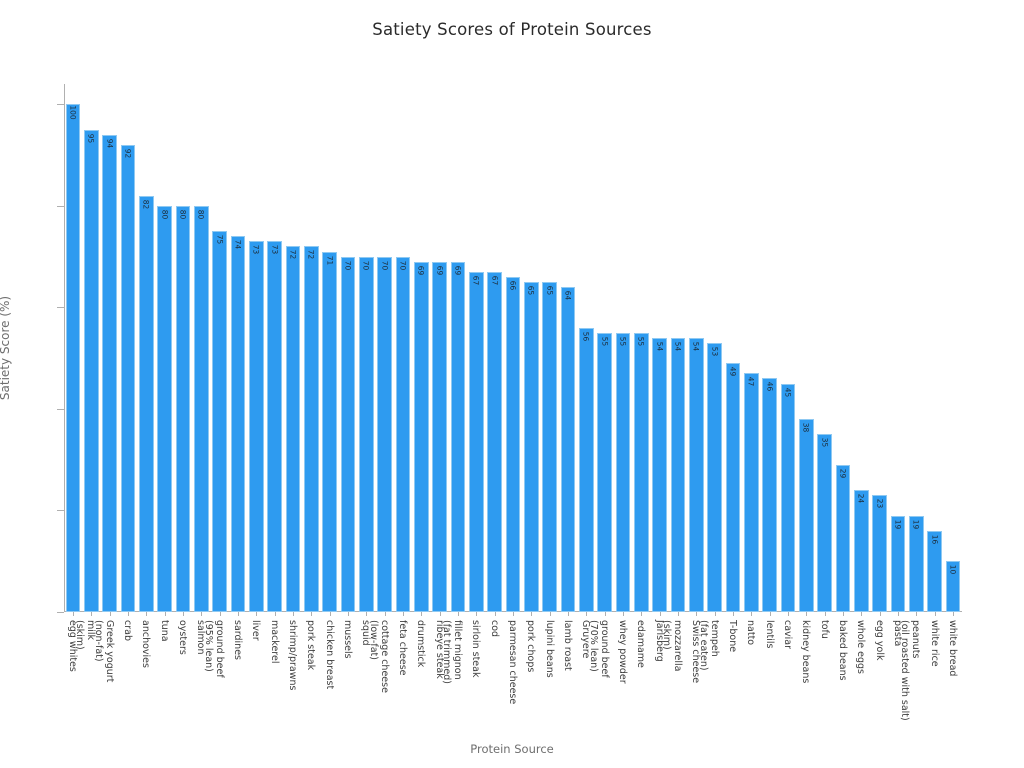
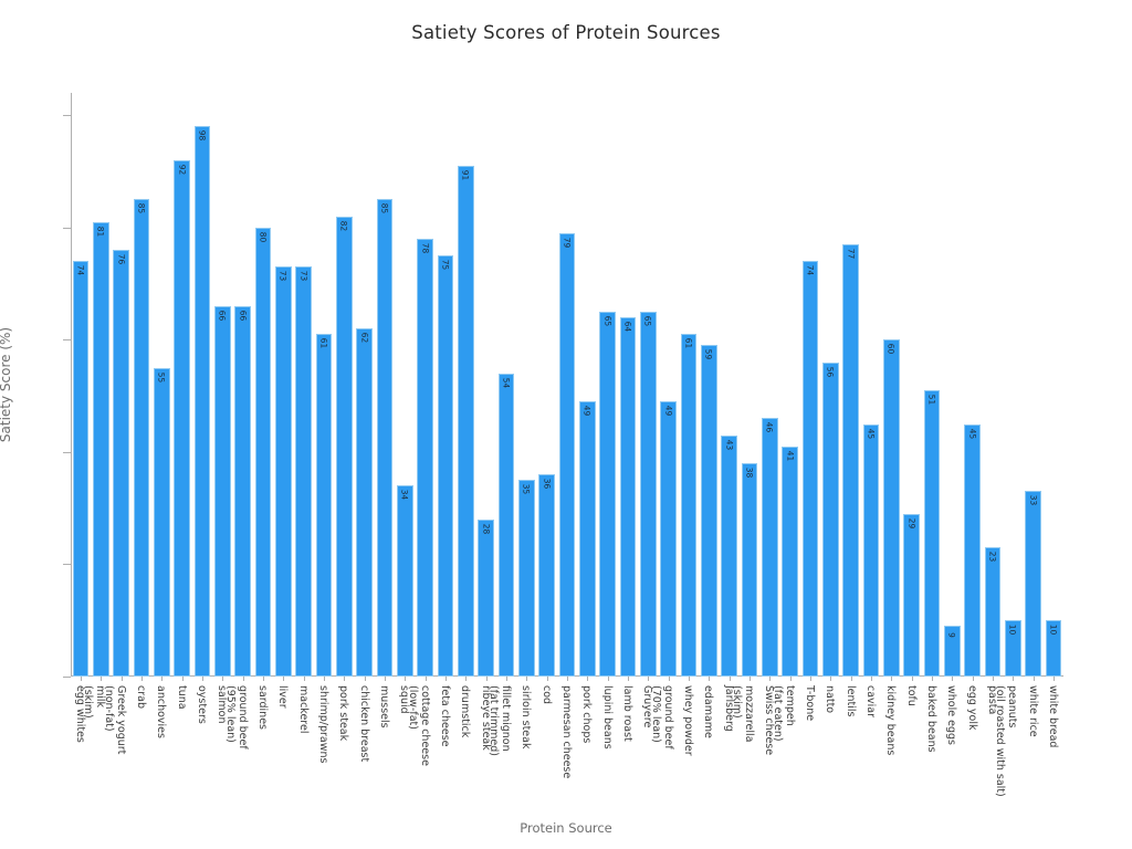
egg whites: 100 -> 74
milk (skim): 95 -> 81
Greek yogurt (non-fat): 94 -> 76
crab: 92 -> 85
anchovies: 82 -> 55
tuna: 80 -> 92
oysters: 80 -> 98
salmon: 80 -> 66
ground beef (95% lean): 75 -> 66
sardines: 74 -> 80
shrimp/prawns: 72 -> 61
pork steak: 72 -> 82
chicken breast: 71 -> 62
mussels: 70 -> 85
squid: 70 -> 34
cottage cheese (low-fat): 70 -> 78
feta cheese: 70 -> 75
drumstick: 69 -> 91
ribeye steak: 69 -> 28
fillet mignon (fat trimmed): 69 -> 54
sirloin steak: 67 -> 35
cod: 67 -> 36
parmesan cheese: 66 -> 79
pork chops: 65 -> 49
Gruyere: 56 -> 65
ground beef (70% lean): 55 -> 49
whey powder: 55 -> 61
edamame: 55 -> 59
Jarlsberg: 54 -> 43
mozzarella (skim): 54 -> 38
Swiss cheese: 54 -> 46
tempeh (fat eaten): 53 -> 41
T-bone: 49 -> 74
natto: 47 -> 56
lentils: 46 -> 77
kidney beans: 38 -> 60
tofu: 35 -> 29
baked beans: 29 -> 51
whole eggs: 24 -> 9
egg yolk: 23 -> 45
pasta: 19 -> 23
peanuts (oil roasted with salt): 19 -> 10
white rice: 16 -> 33
